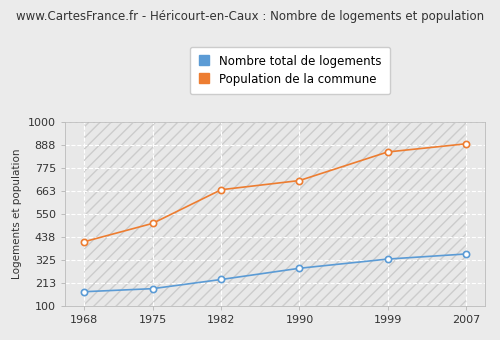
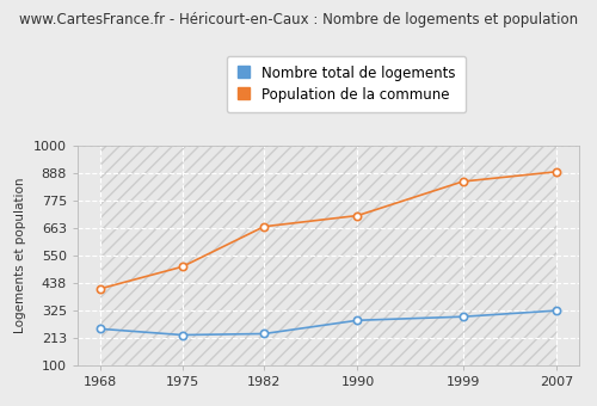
Nombre total de logements/1968: 170 -> 250
Nombre total de logements/1975: 185 -> 225
Nombre total de logements/1999: 330 -> 300
Nombre total de logements/2007: 355 -> 325
